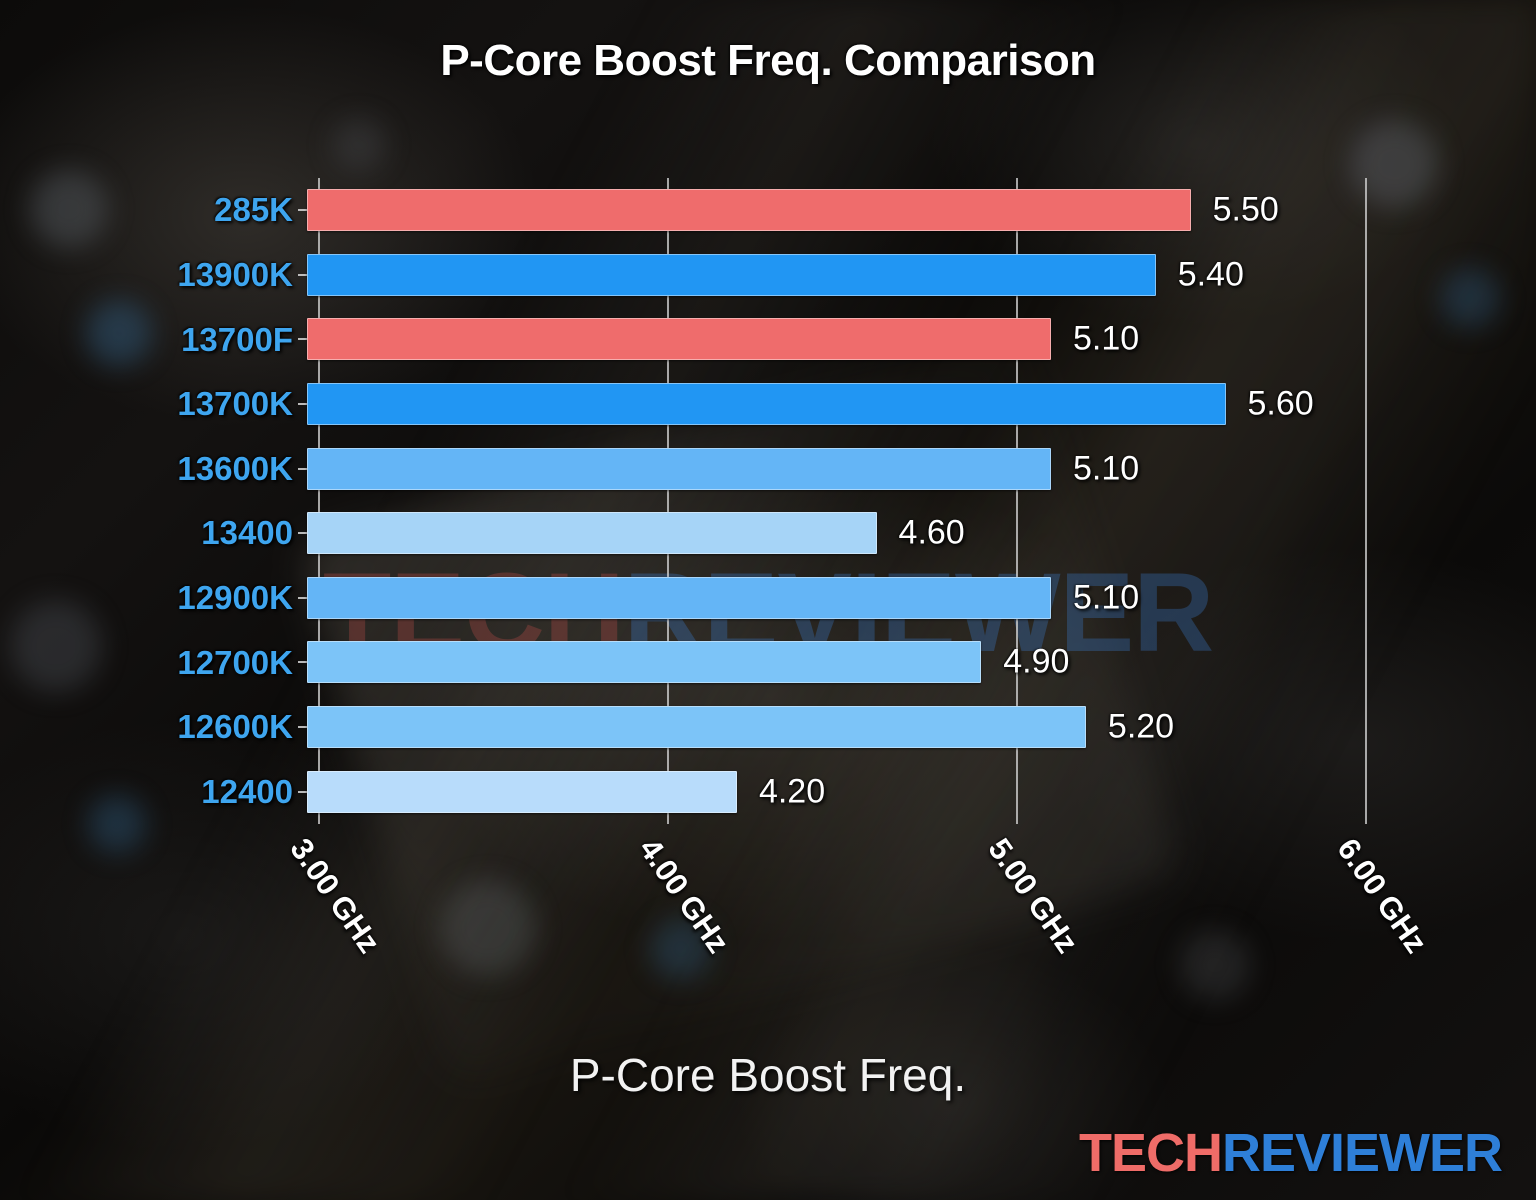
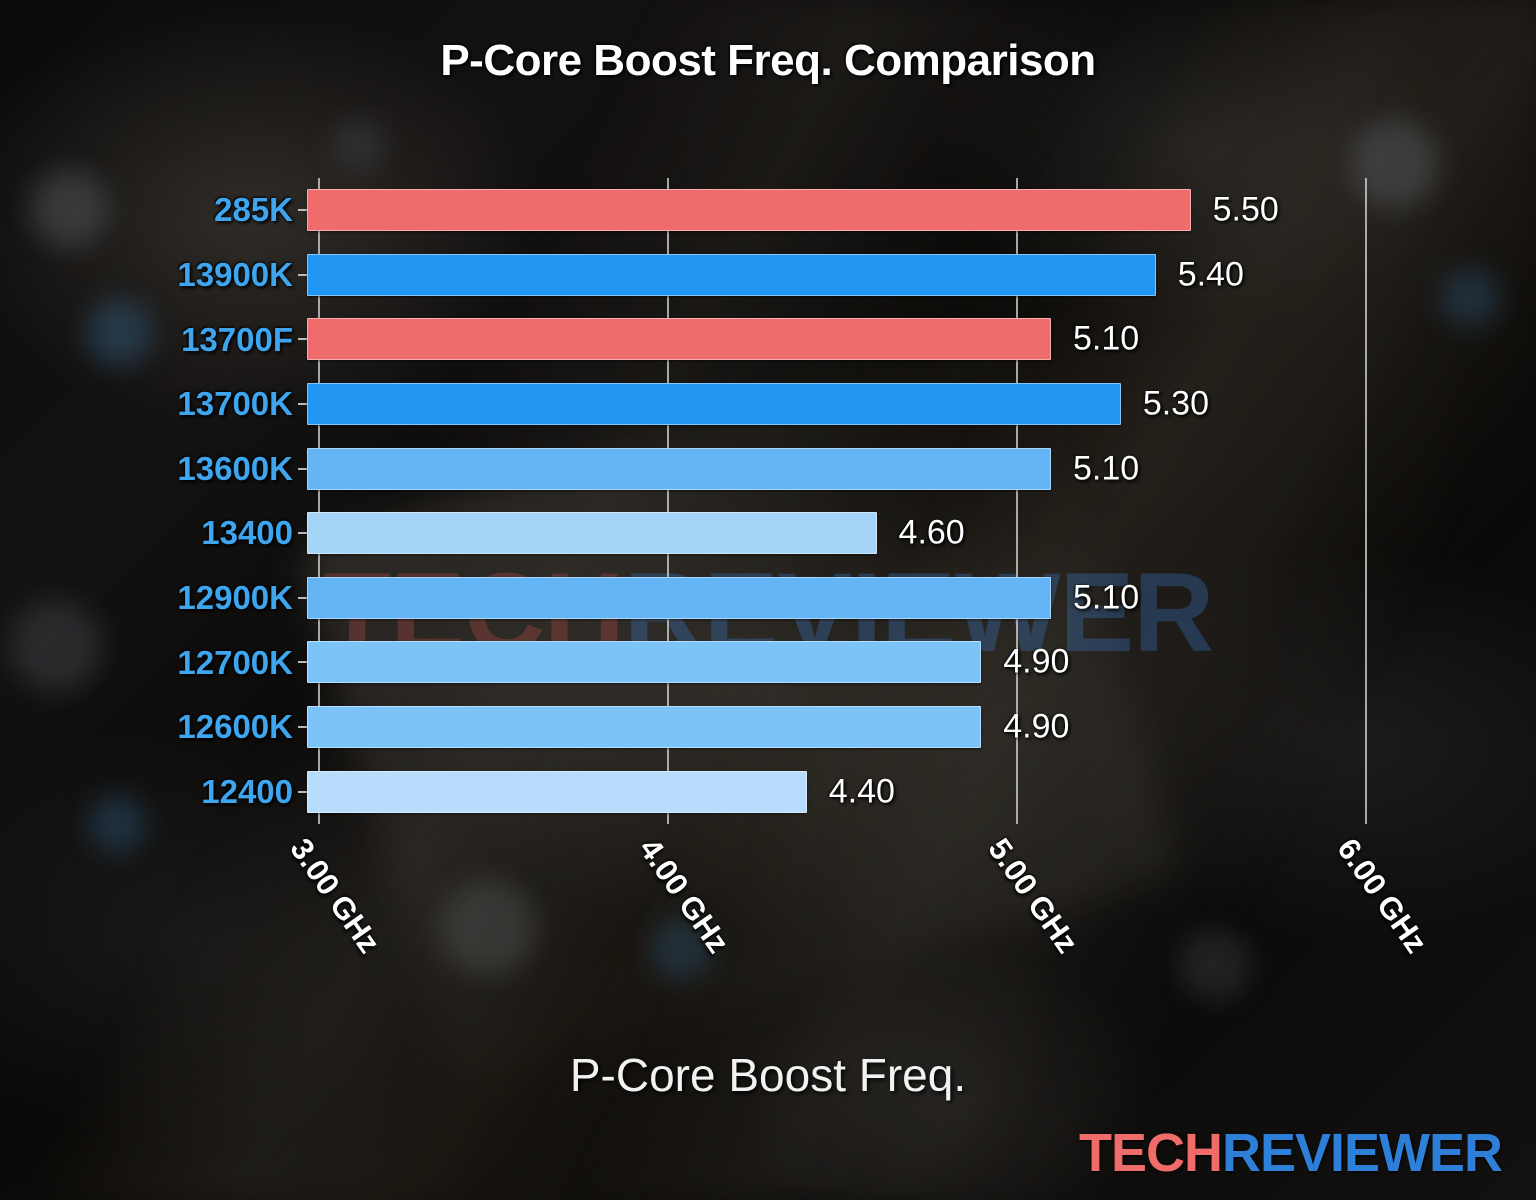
13700K: 5.60 -> 5.30
12600K: 5.20 -> 4.90
12400: 4.20 -> 4.40
